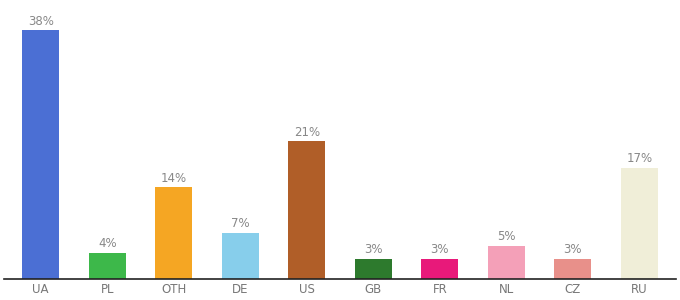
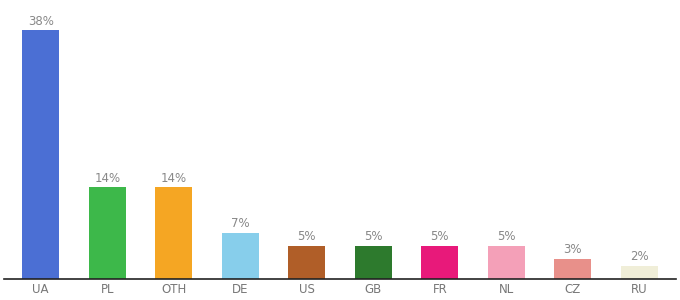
PL: 4% -> 14%
US: 21% -> 5%
GB: 3% -> 5%
FR: 3% -> 5%
RU: 17% -> 2%
